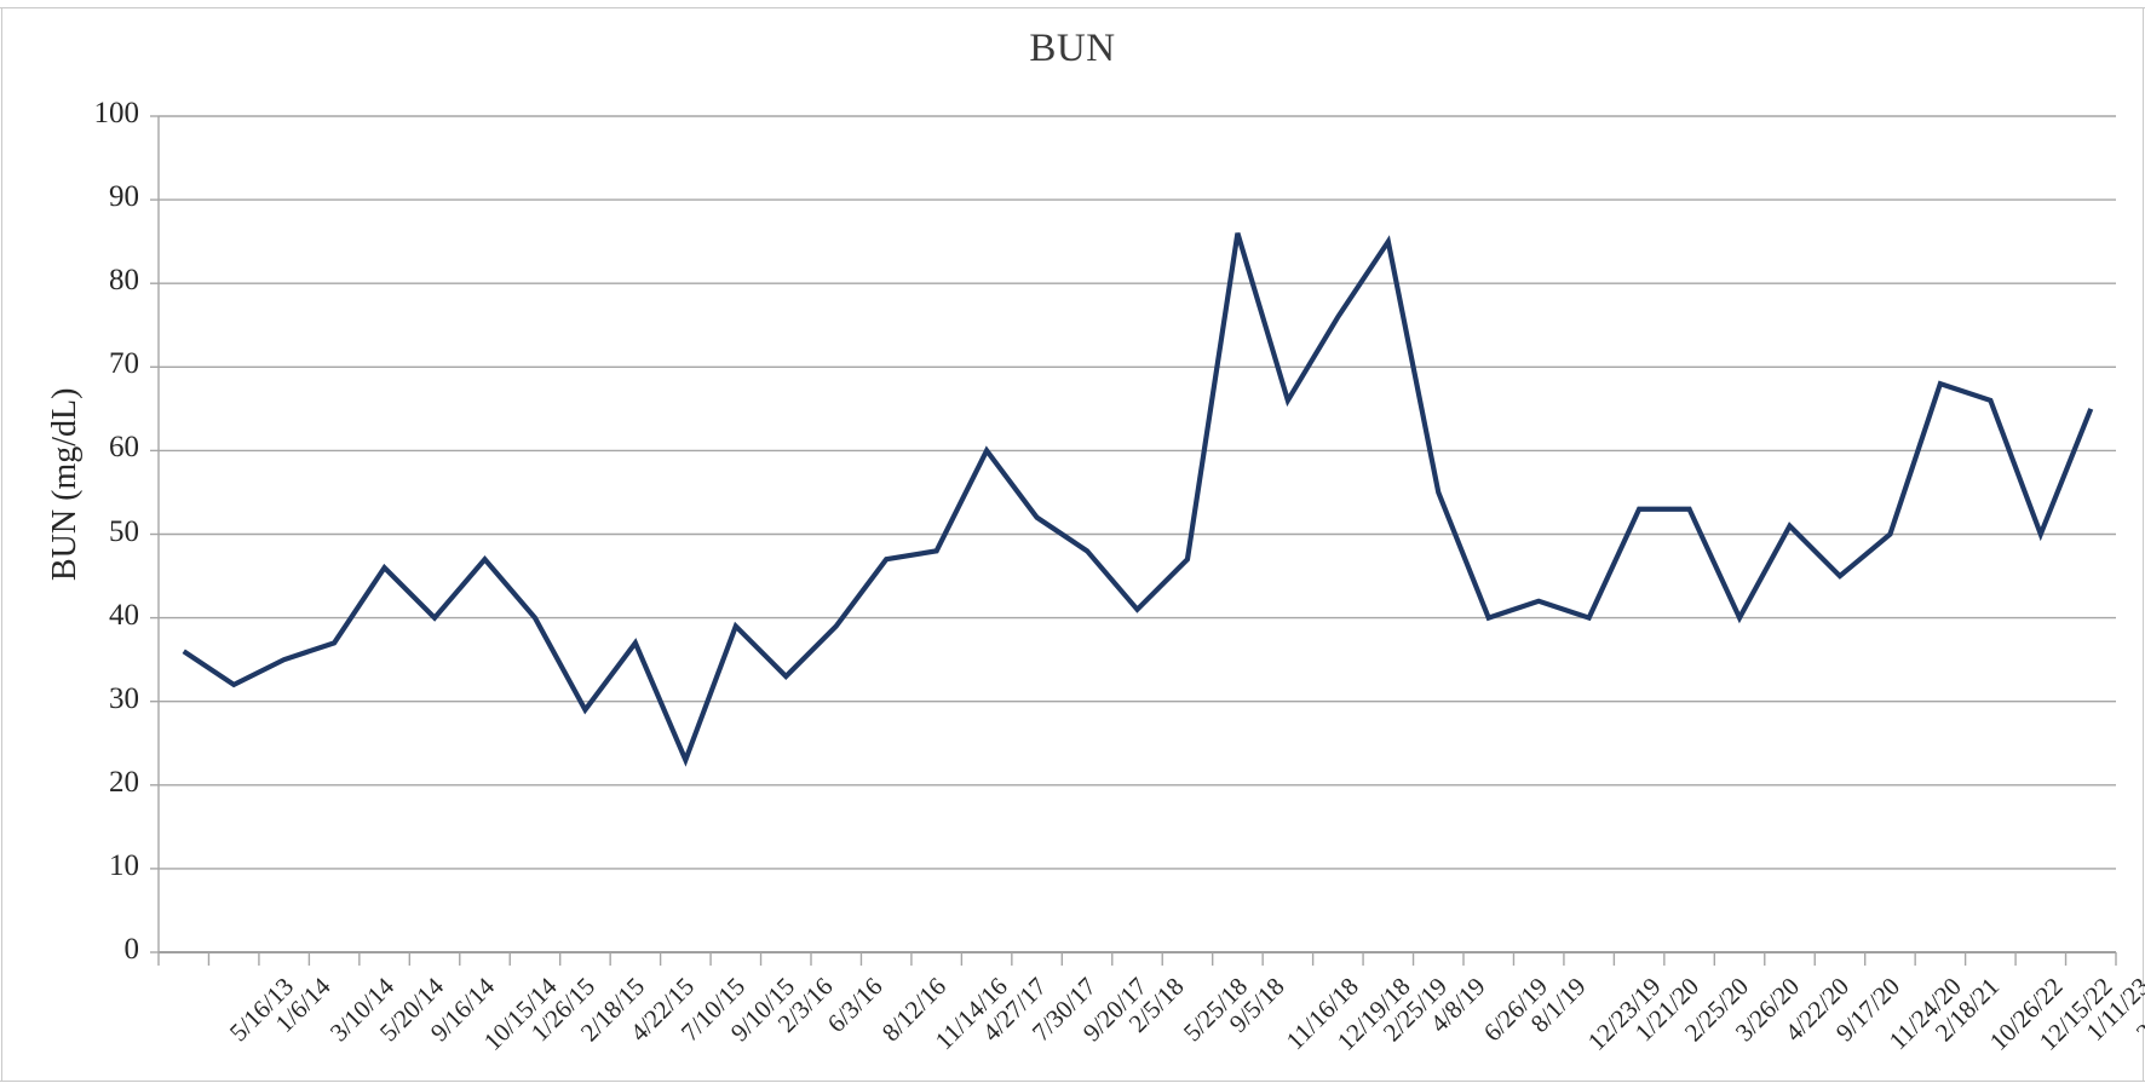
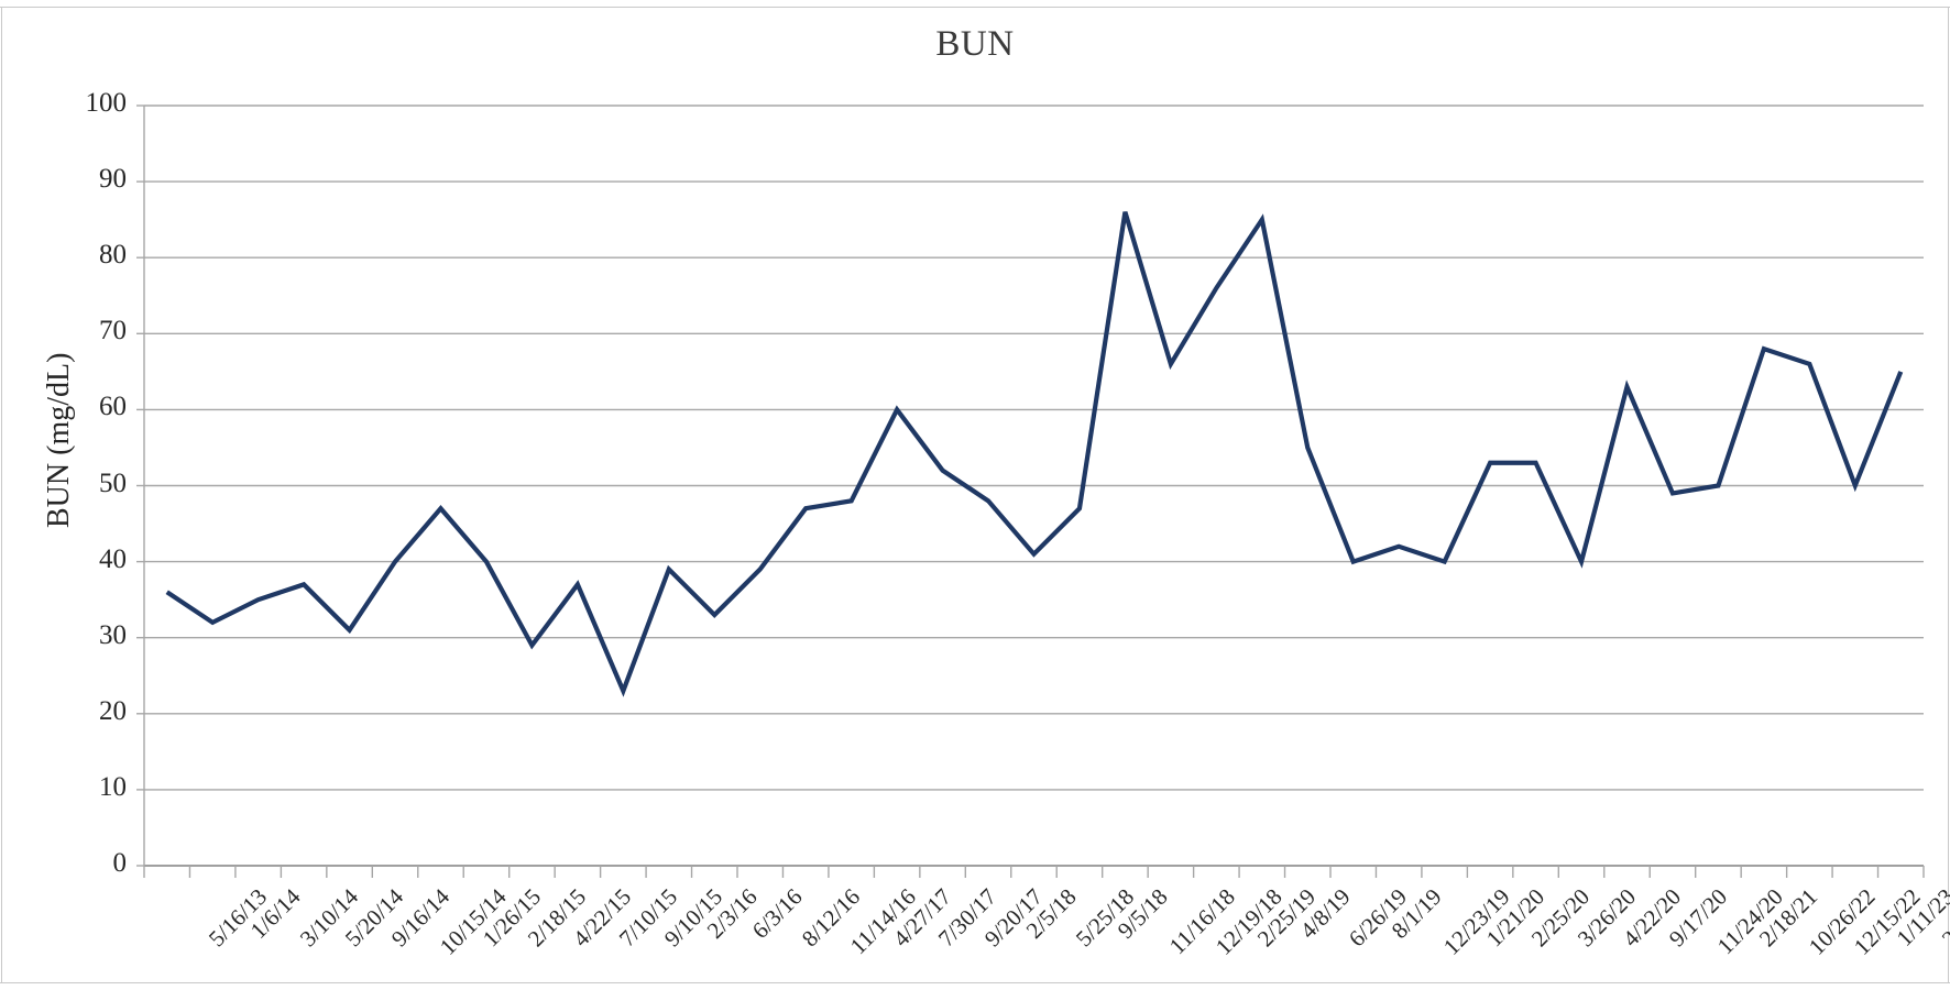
9/16/14: 46 -> 31
9/17/20: 51 -> 63
11/24/20: 45 -> 49
